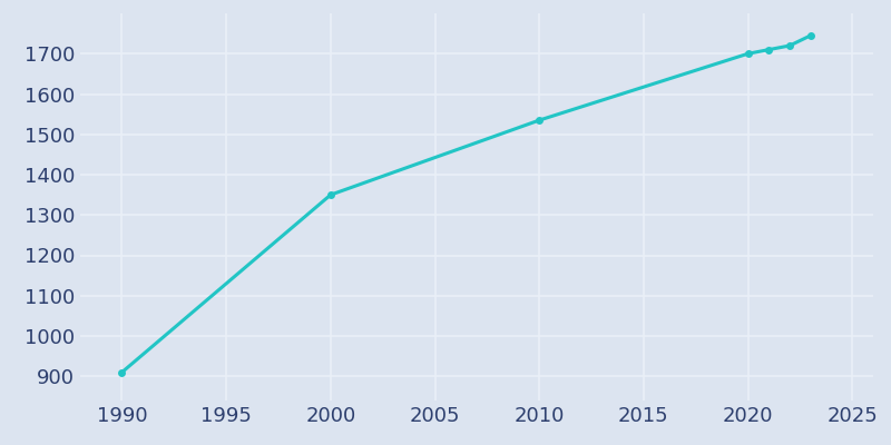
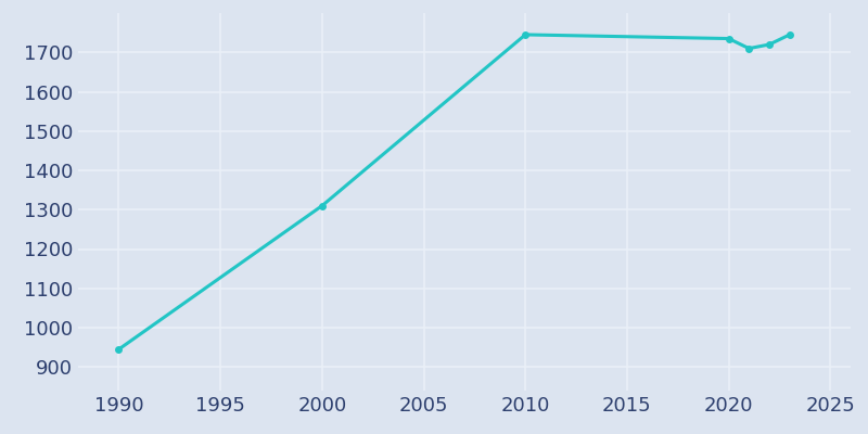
1990: 910 -> 945
2000: 1350 -> 1310
2010: 1535 -> 1745
2020: 1700 -> 1735
